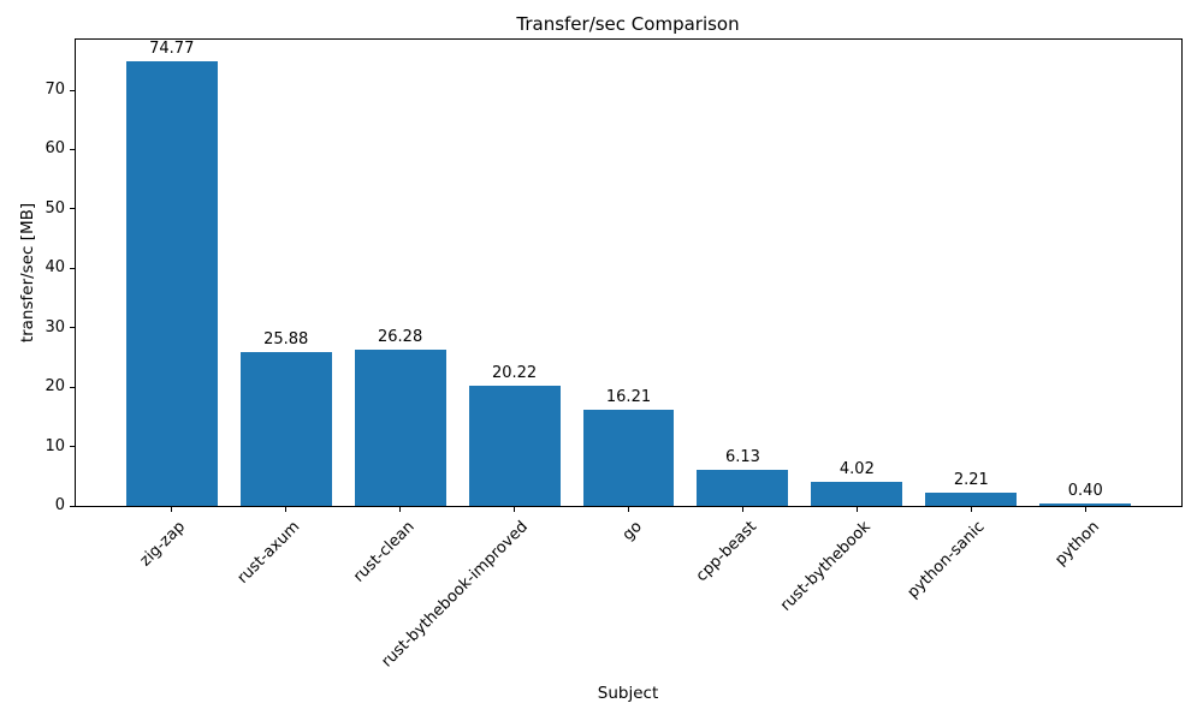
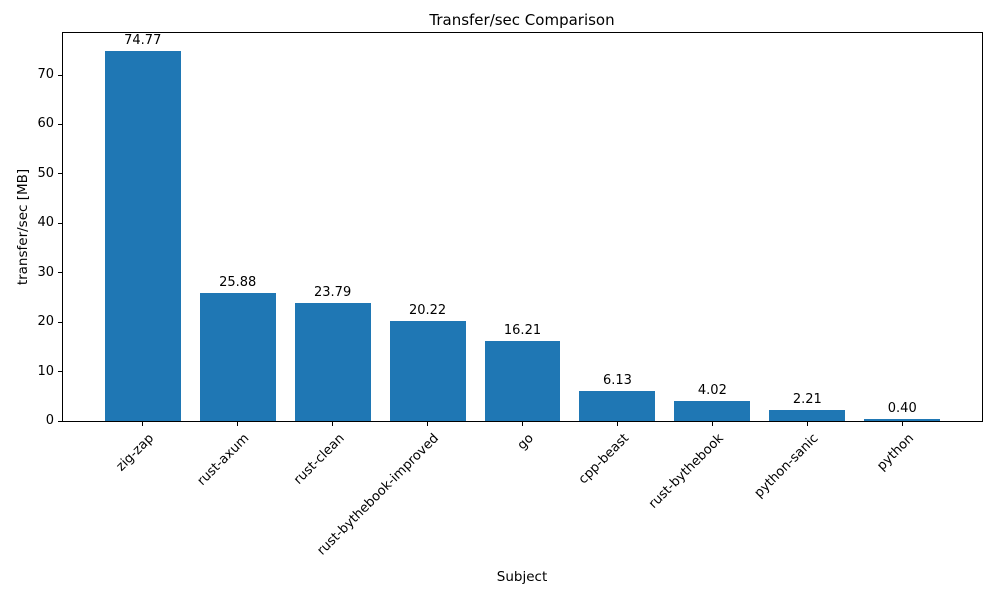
rust-clean: 26.28 -> 23.79
